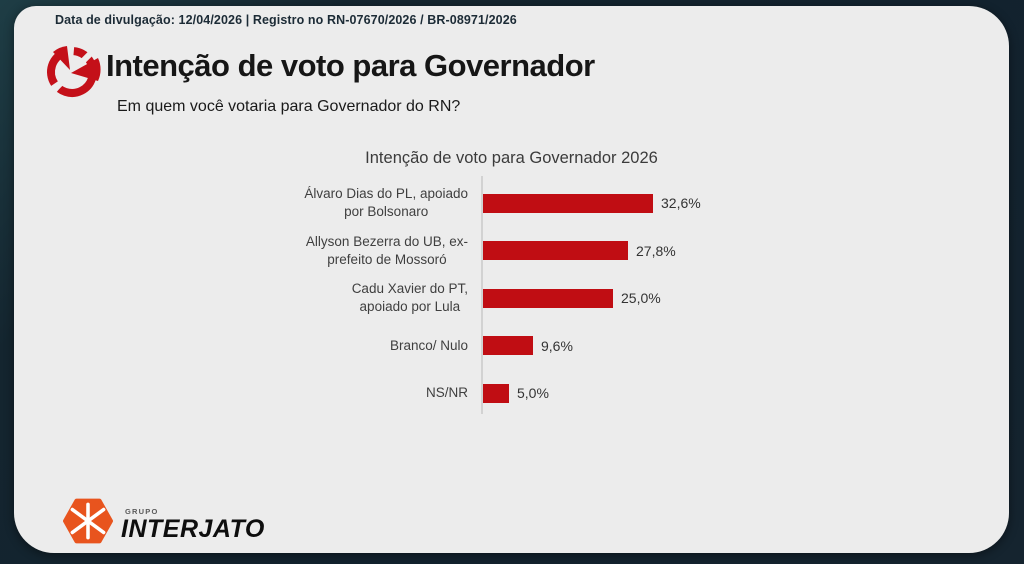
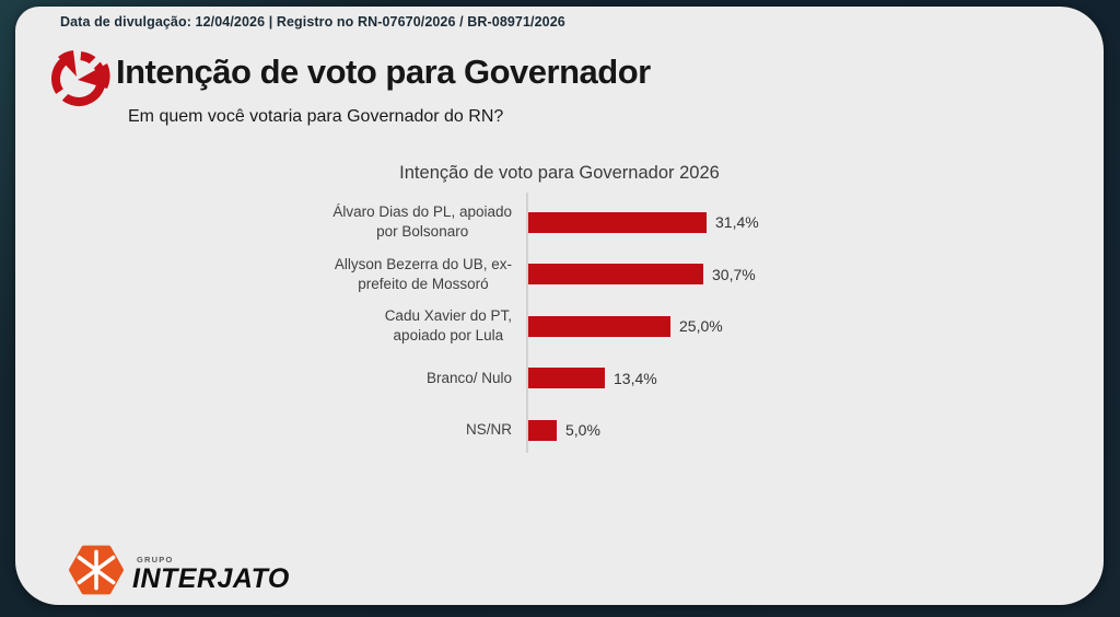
Álvaro Dias do PL, apoiado por Bolsonaro: 32,6% -> 31,4%
Allyson Bezerra do UB, ex-prefeito de Mossoró: 27,8% -> 30,7%
Branco/ Nulo: 9,6% -> 13,4%
